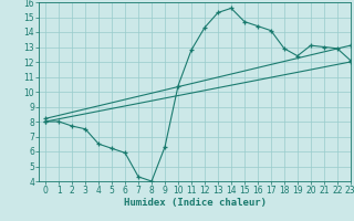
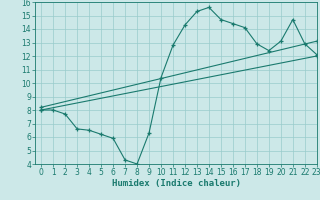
3: 7.5 -> 6.6
21: 13.0 -> 14.7
